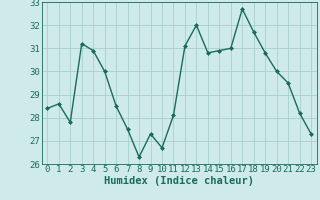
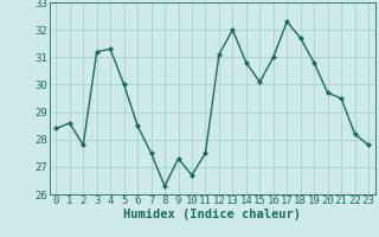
4: 30.9 -> 31.3
11: 28.1 -> 27.5
15: 30.9 -> 30.1
17: 32.7 -> 32.3
20: 30.0 -> 29.7
23: 27.3 -> 27.8
